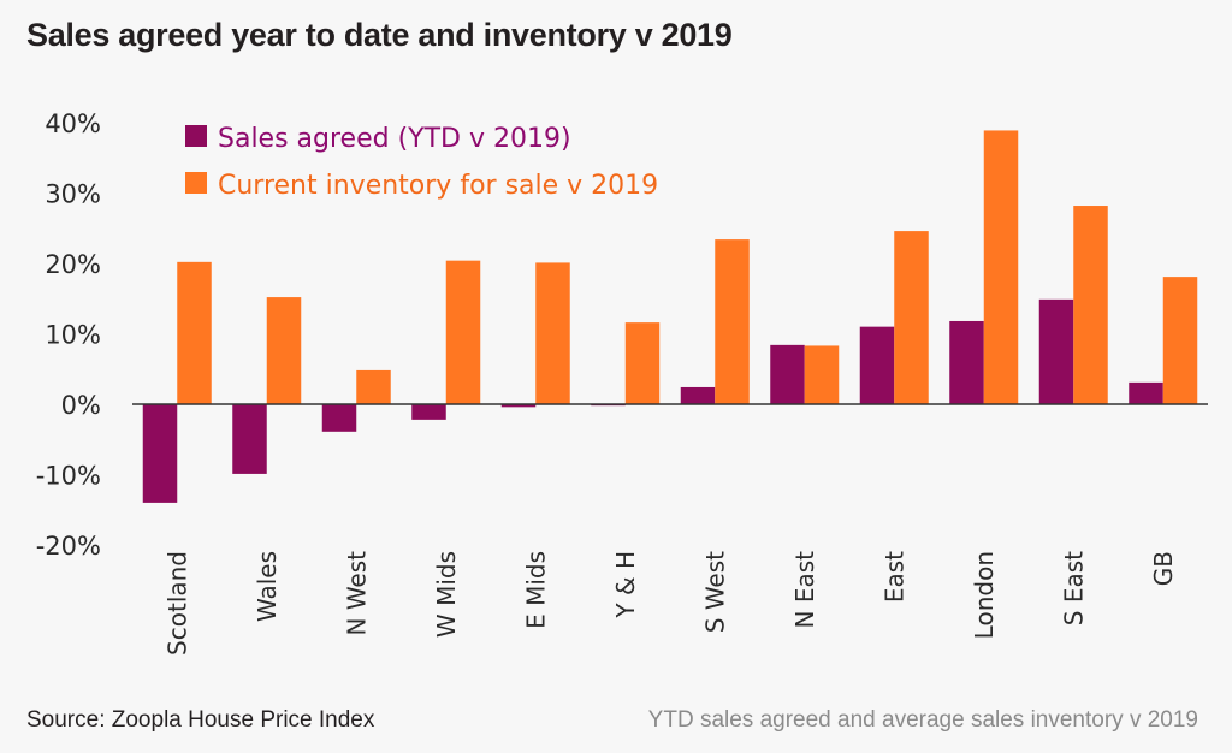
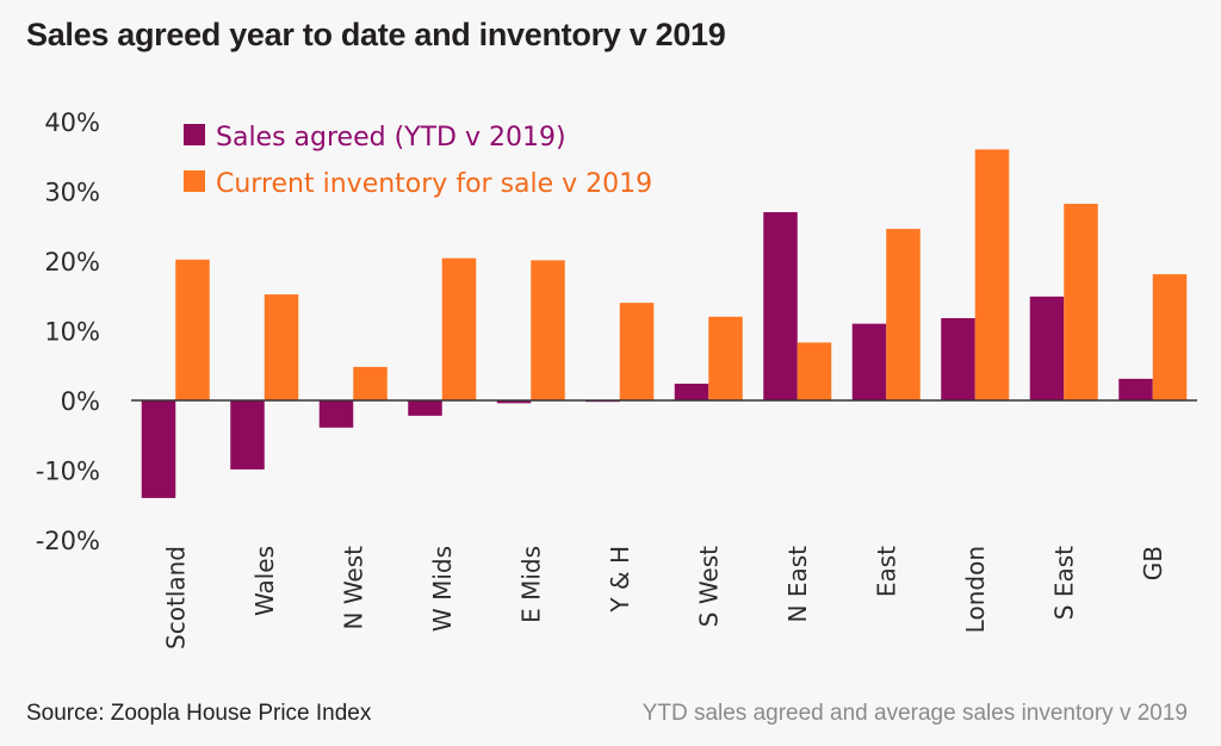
Current inventory for sale v 2019/Y & H: 12% -> 14%
Current inventory for sale v 2019/S West: 23% -> 12%
Sales agreed (YTD v 2019)/N East: 8% -> 27%
Current inventory for sale v 2019/London: 39% -> 36%
